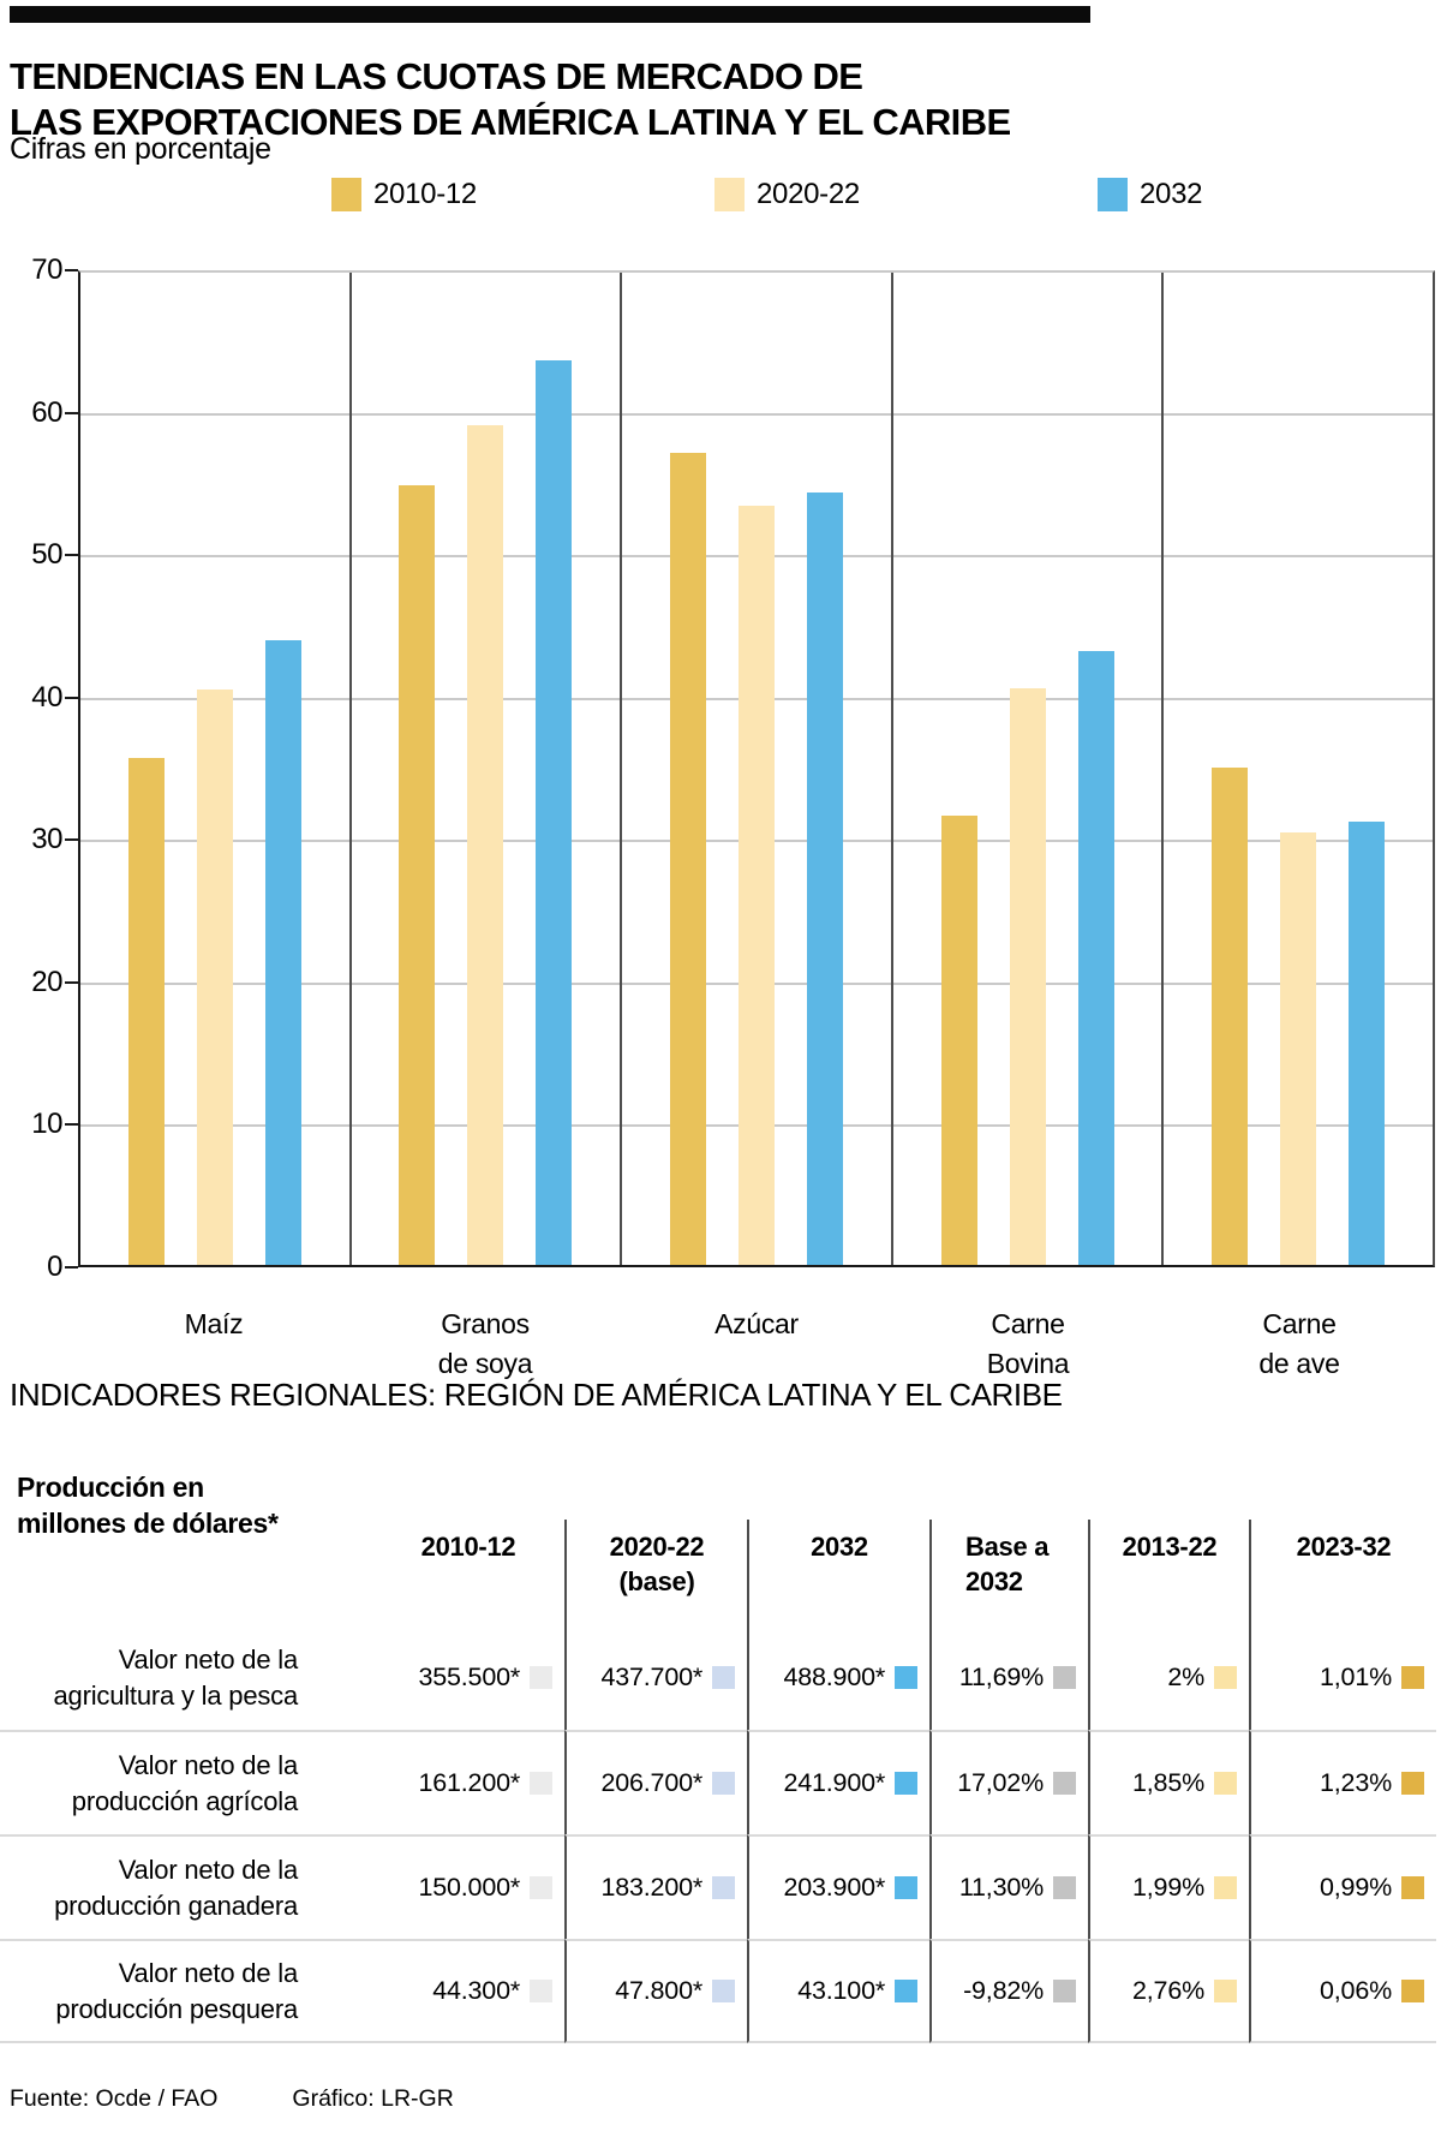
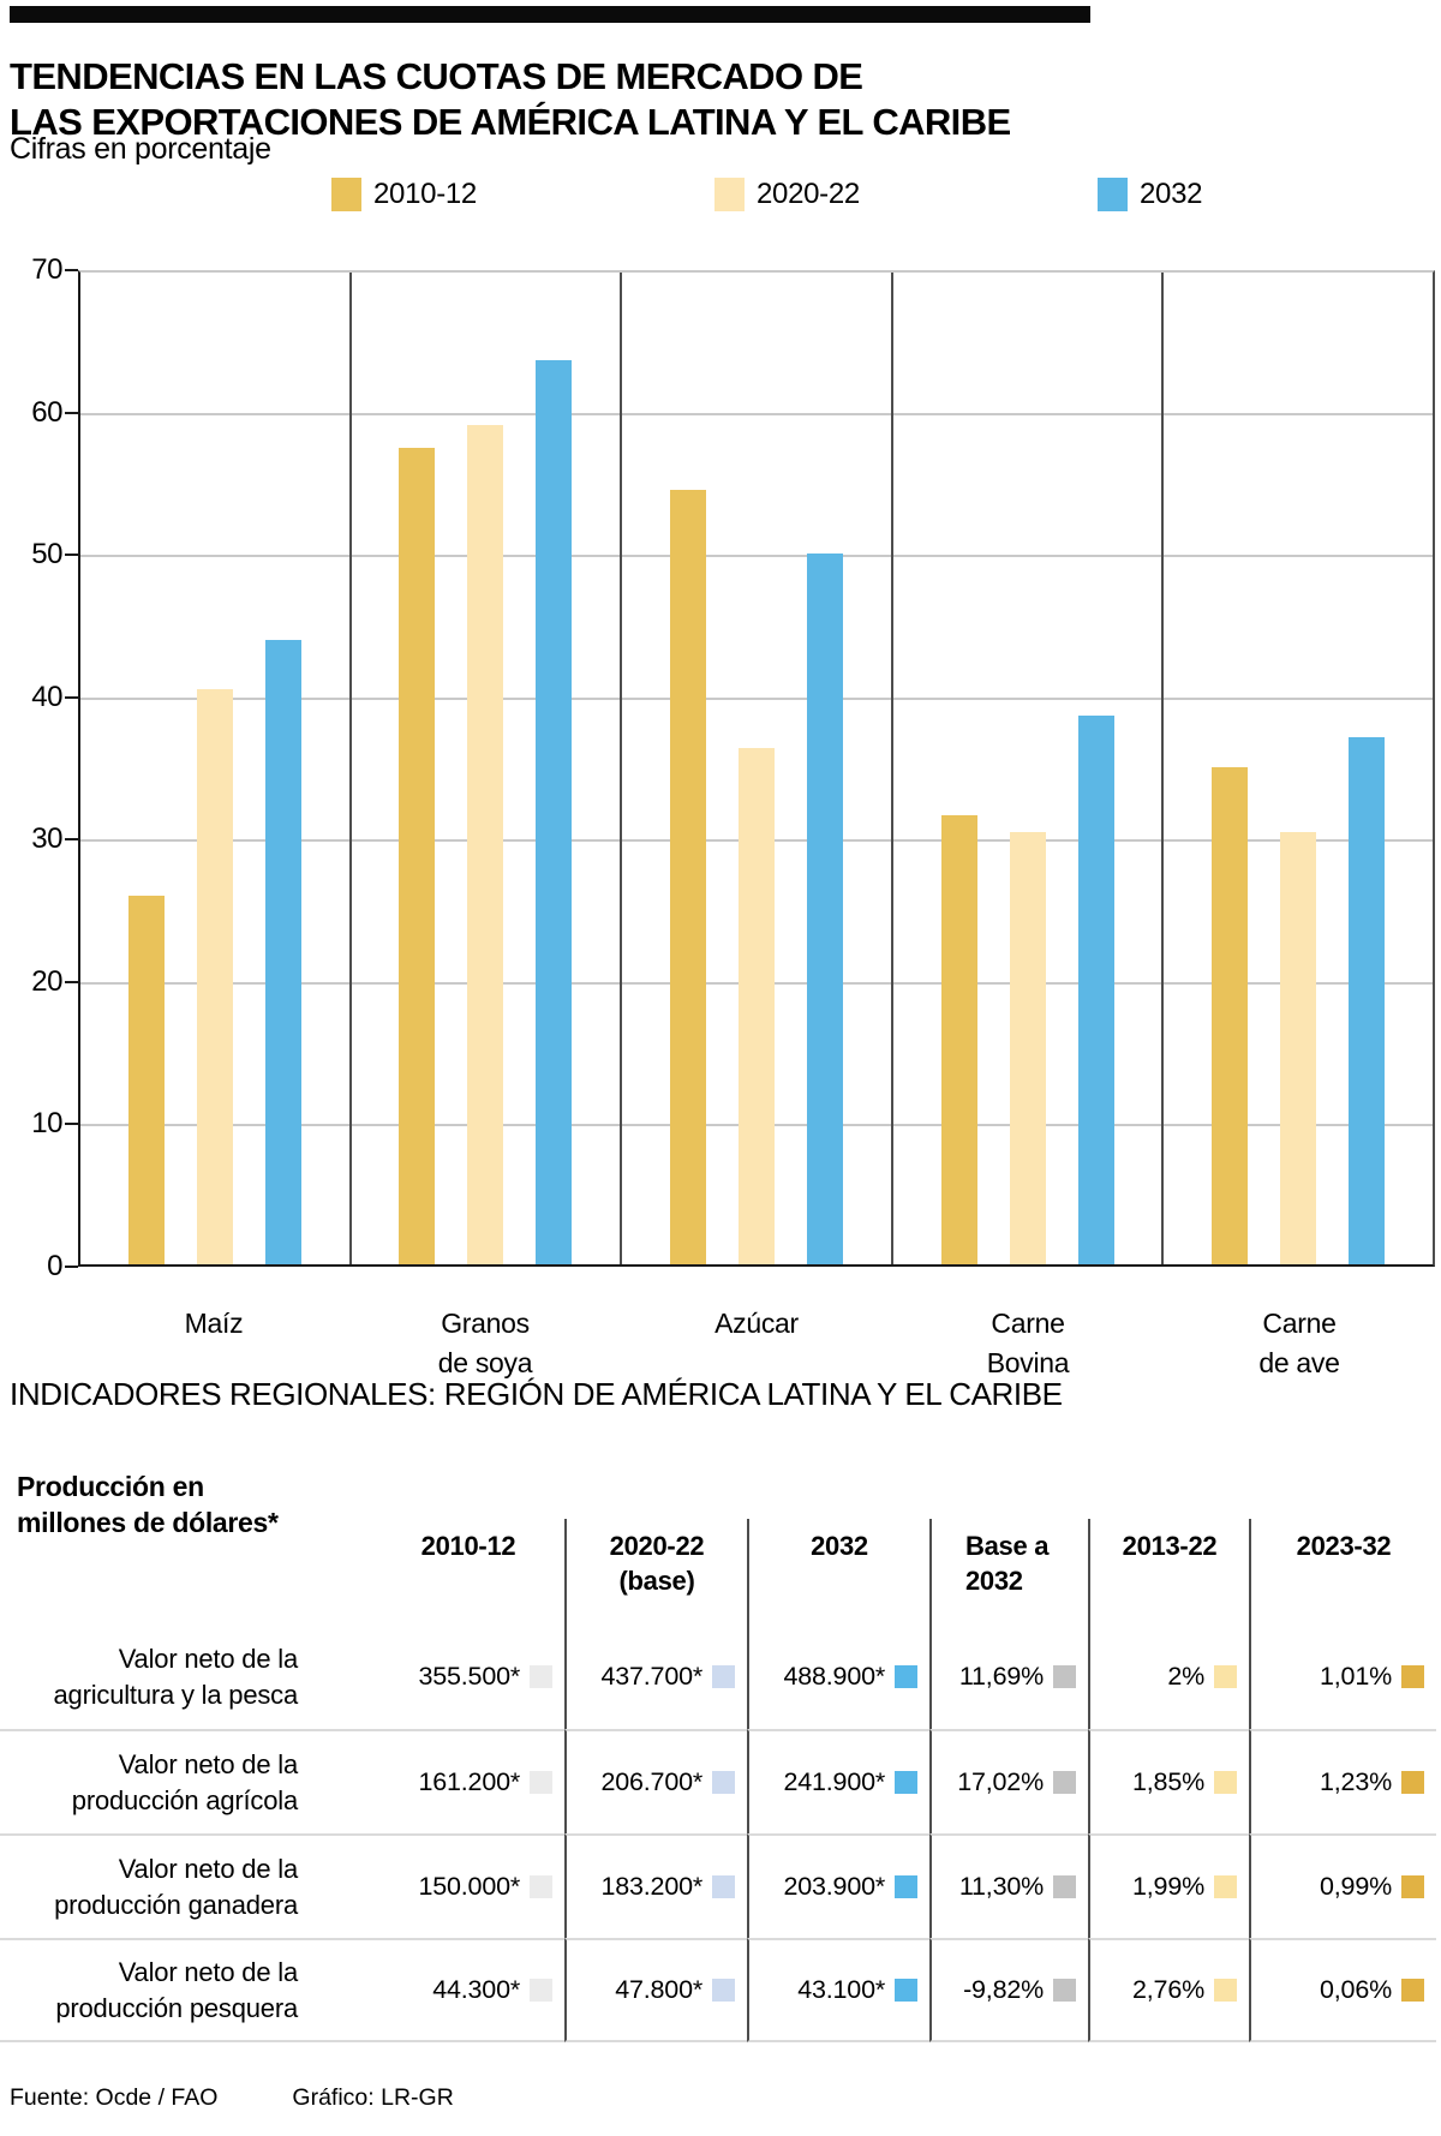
2010-12/Maíz: 35.8 -> 26.0
2010-12/Granos de soya: 55.0 -> 57.6
2010-12/Azúcar: 57.3 -> 54.7
2020-22/Azúcar: 53.6 -> 36.4
2032/Azúcar: 54.5 -> 50.2
2020-22/Carne Bovina: 40.7 -> 30.5
2032/Carne Bovina: 43.3 -> 38.7
2032/Carne de ave: 31.3 -> 37.2
